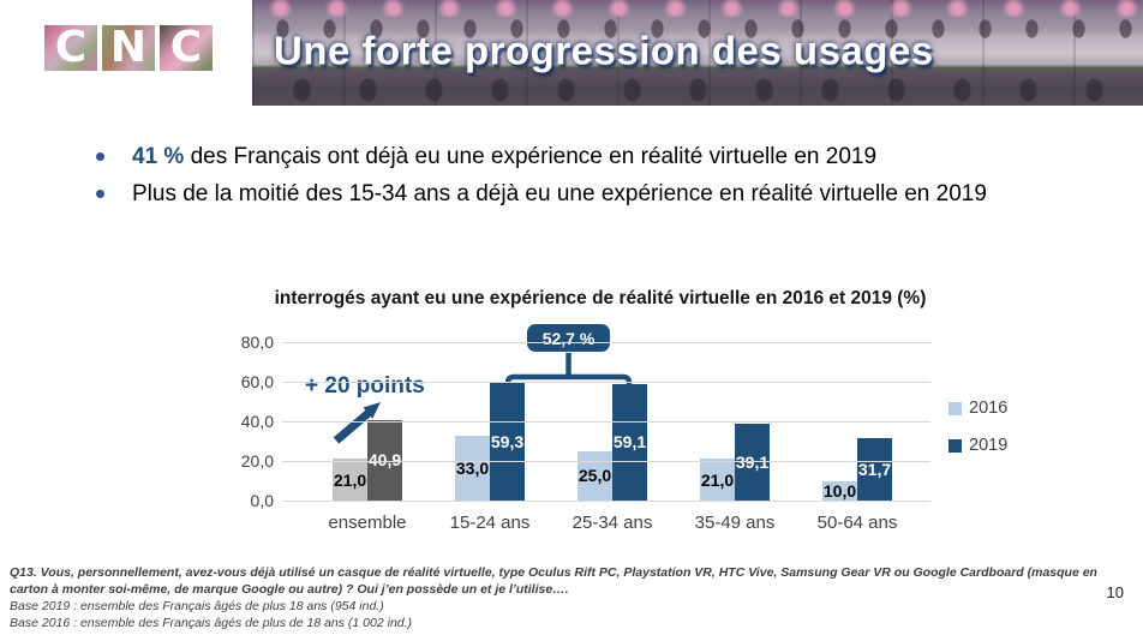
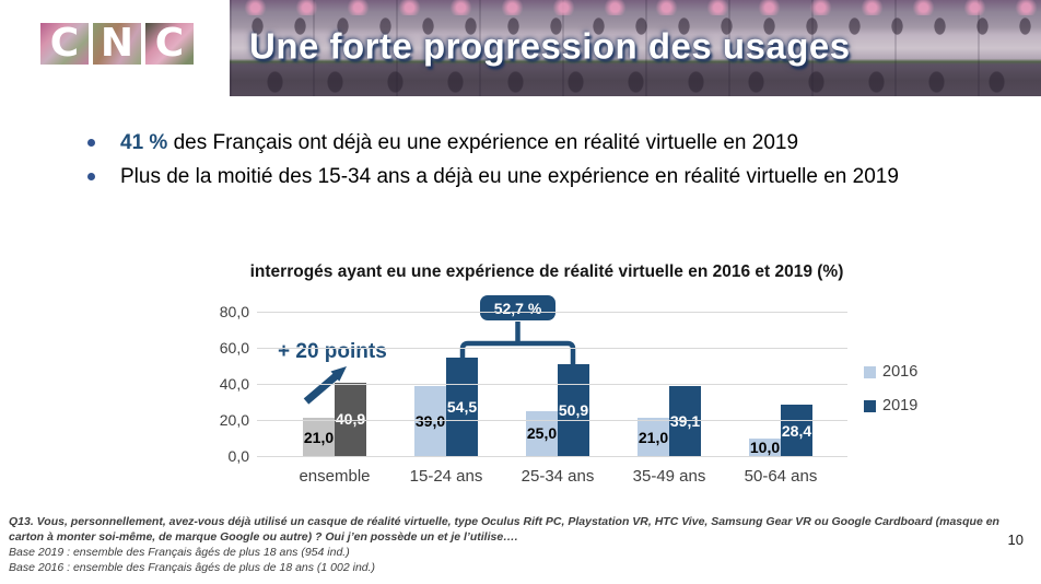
2016/15-24 ans: 33,0 -> 39,0
2019/15-24 ans: 59,3 -> 54,5
2019/25-34 ans: 59,1 -> 50,9
2019/50-64 ans: 31,7 -> 28,4
